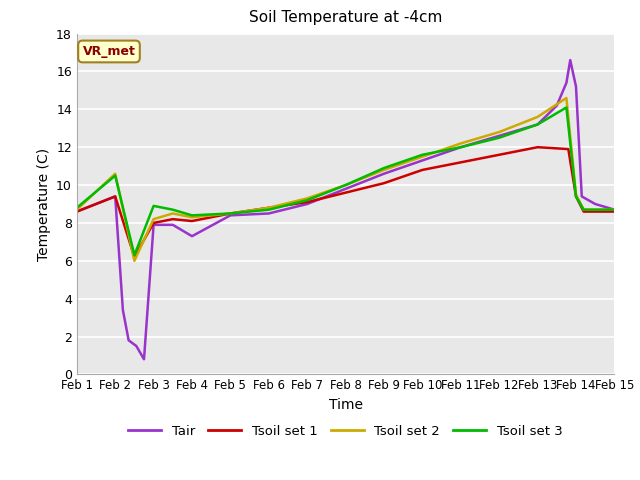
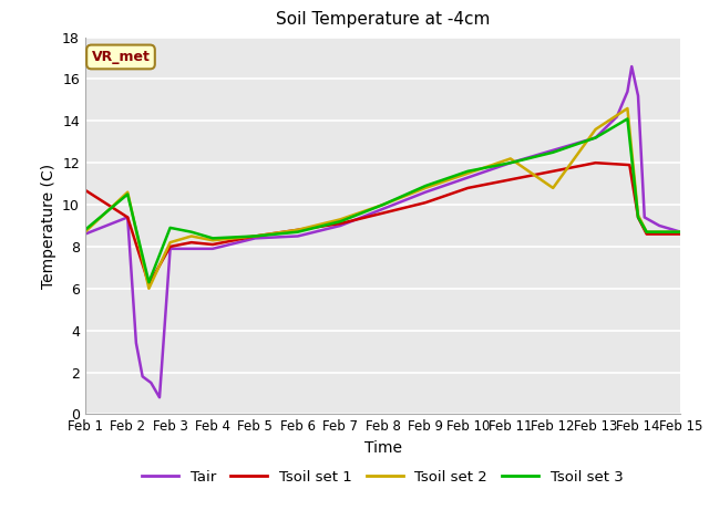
Tsoil set 1/Feb 1: 8.6 -> 10.7
Tair/Feb 4: 7.3 -> 7.9
Tsoil set 2/Feb 12: 12.8 -> 10.8
